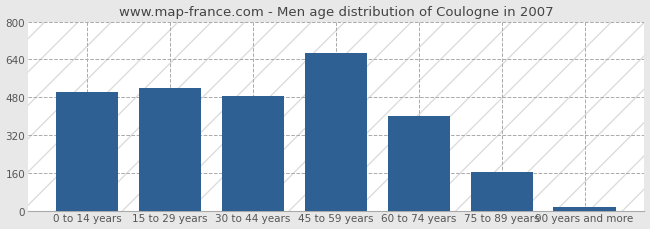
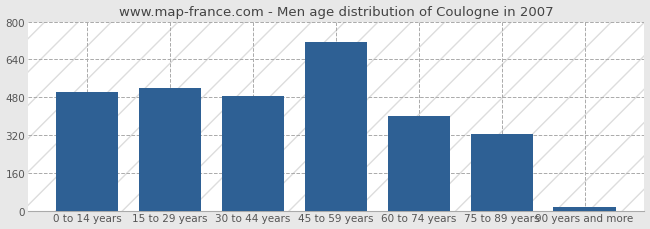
45 to 59 years: 668 -> 715
75 to 89 years: 163 -> 325
